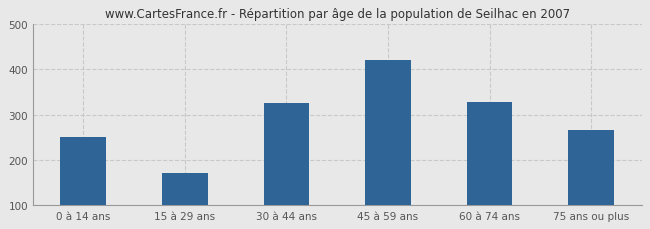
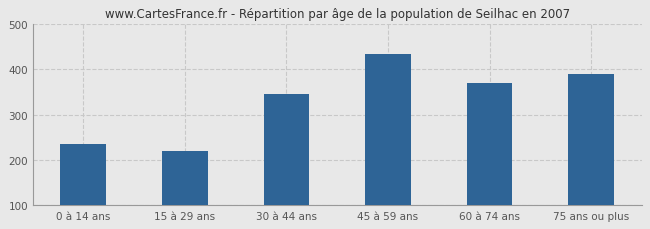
0 à 14 ans: 250 -> 235
15 à 29 ans: 172 -> 220
30 à 44 ans: 325 -> 345
45 à 59 ans: 420 -> 435
60 à 74 ans: 328 -> 370
75 ans ou plus: 267 -> 390
